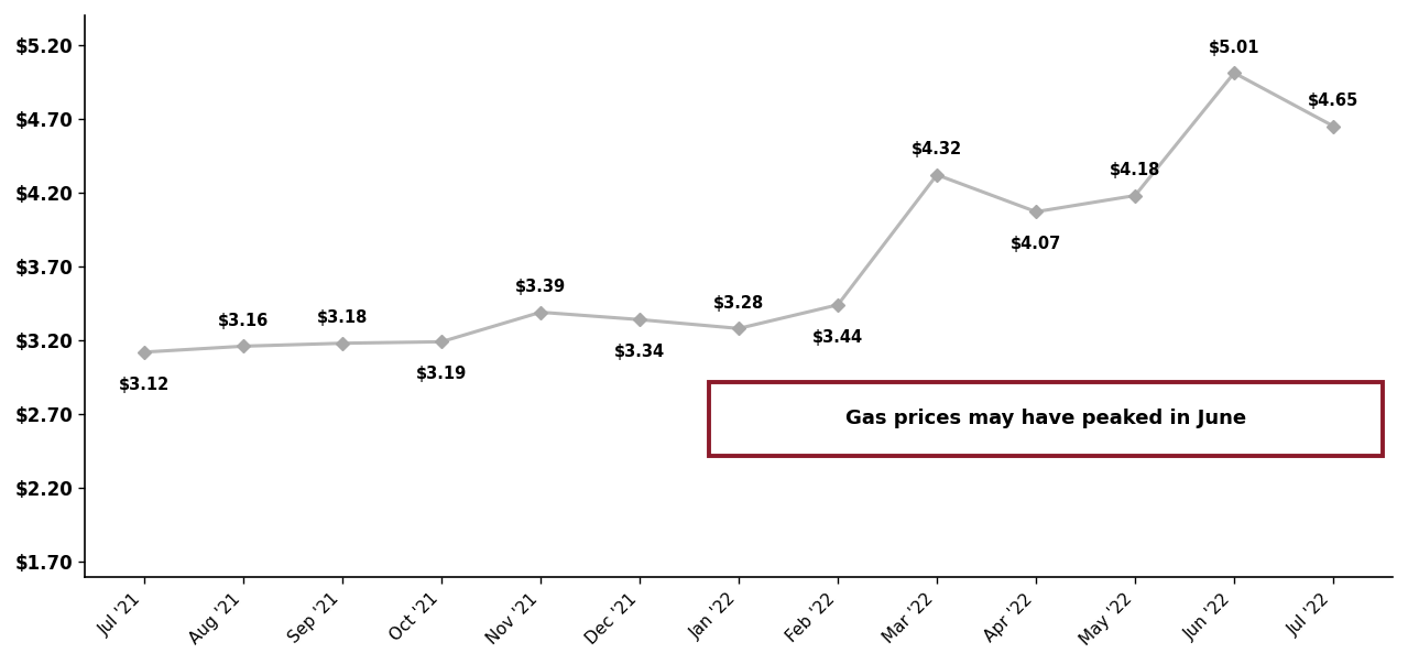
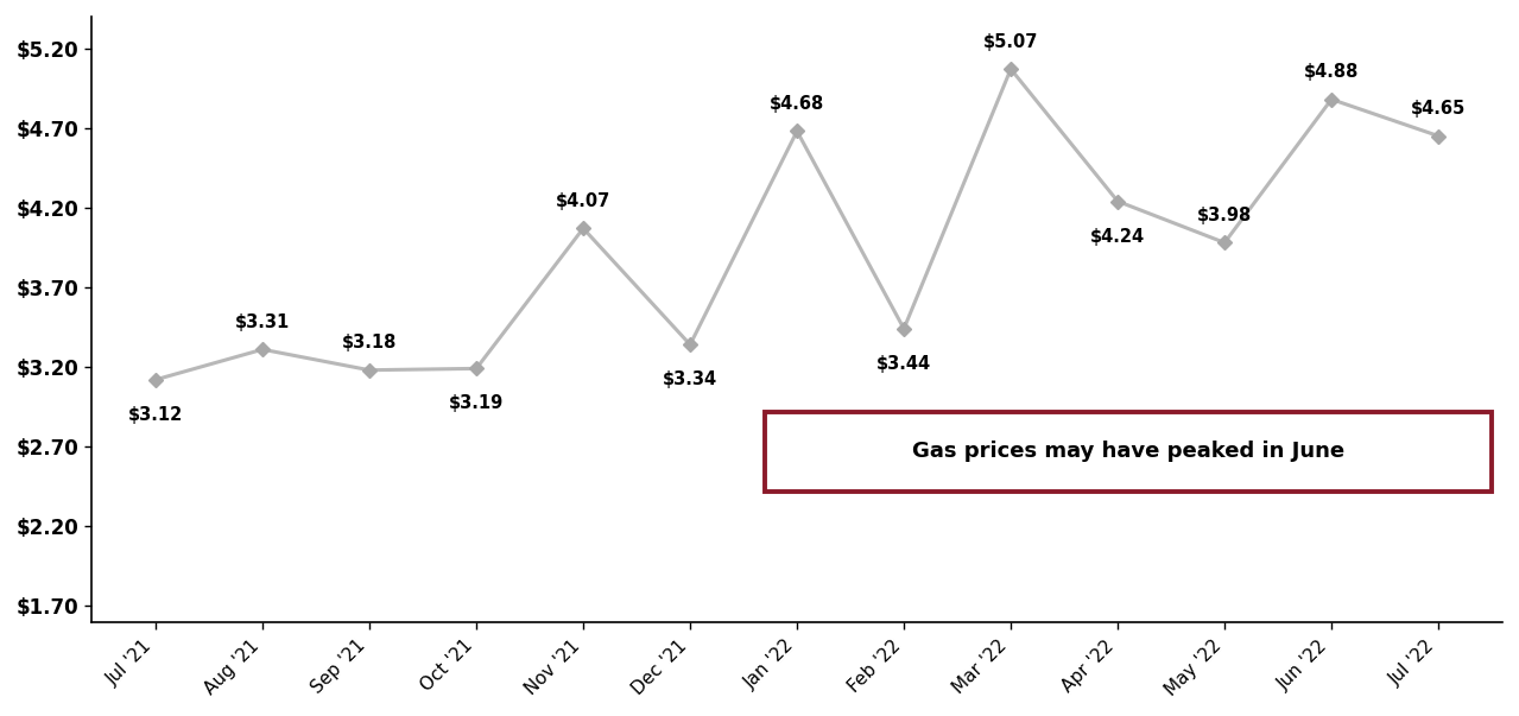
Aug '21: $3.16 -> $3.31
Nov '21: $3.39 -> $4.07
Jan '22: $3.28 -> $4.68
Mar '22: $4.32 -> $5.07
Apr '22: $4.07 -> $4.24
May '22: $4.18 -> $3.98
Jun '22: $5.01 -> $4.88
